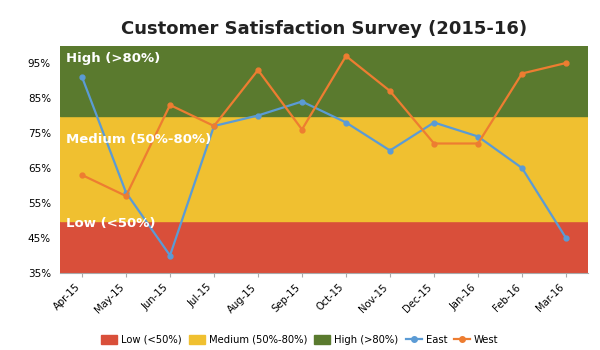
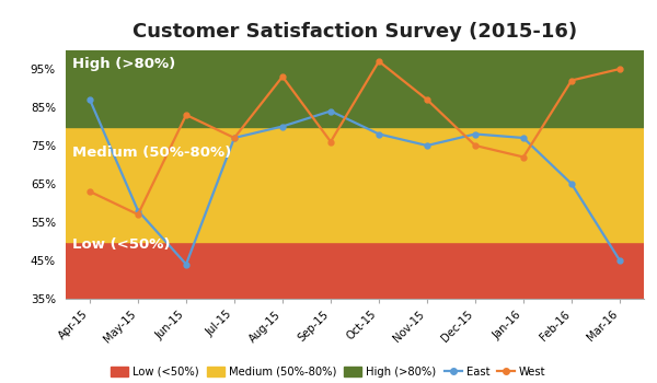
East/Apr-15: 91% -> 87%
East/Jun-15: 40% -> 44%
East/Nov-15: 70% -> 75%
West/Dec-15: 72% -> 75%
East/Jan-16: 74% -> 77%
